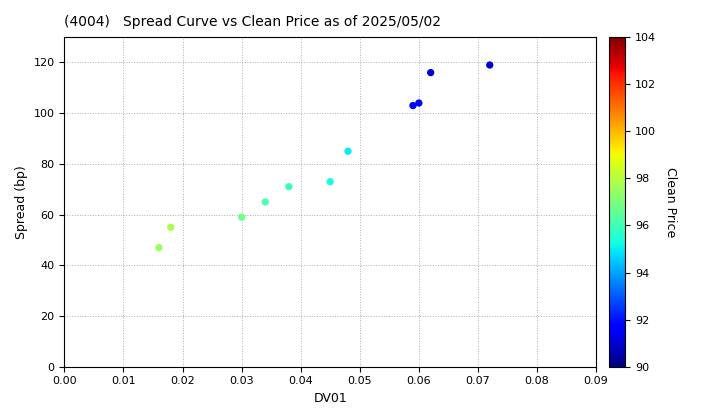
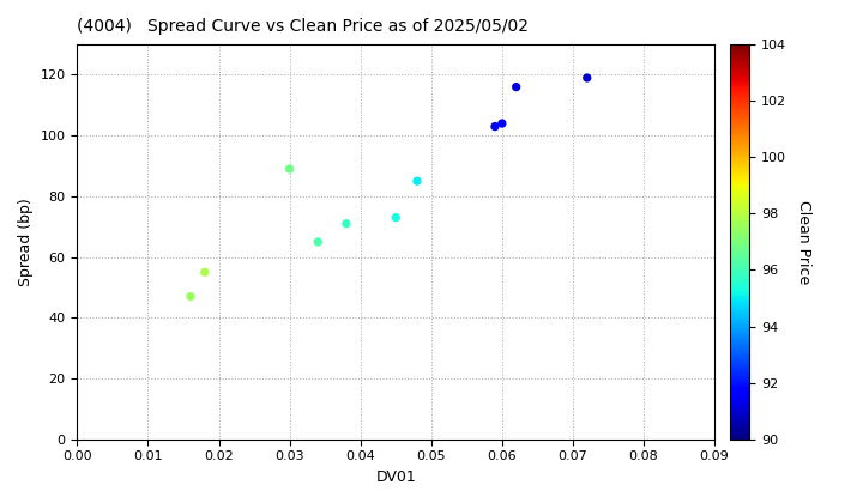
0.03: 59 -> 89
